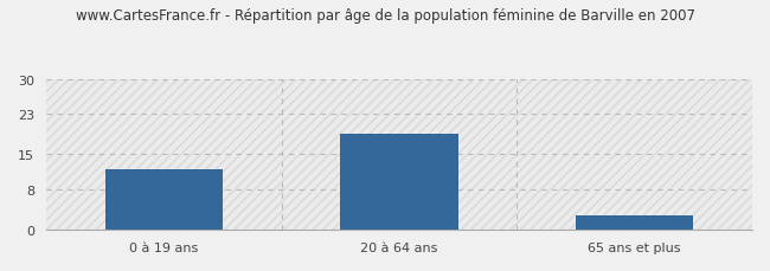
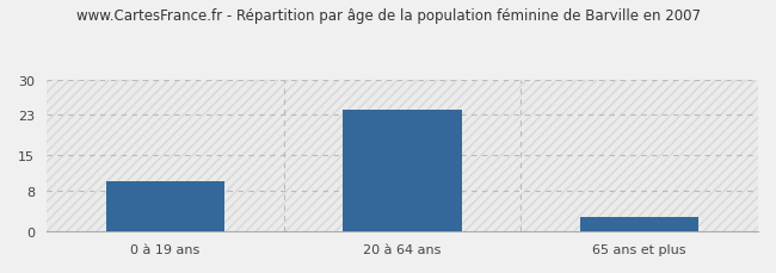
0 à 19 ans: 12 -> 10
20 à 64 ans: 19 -> 24
